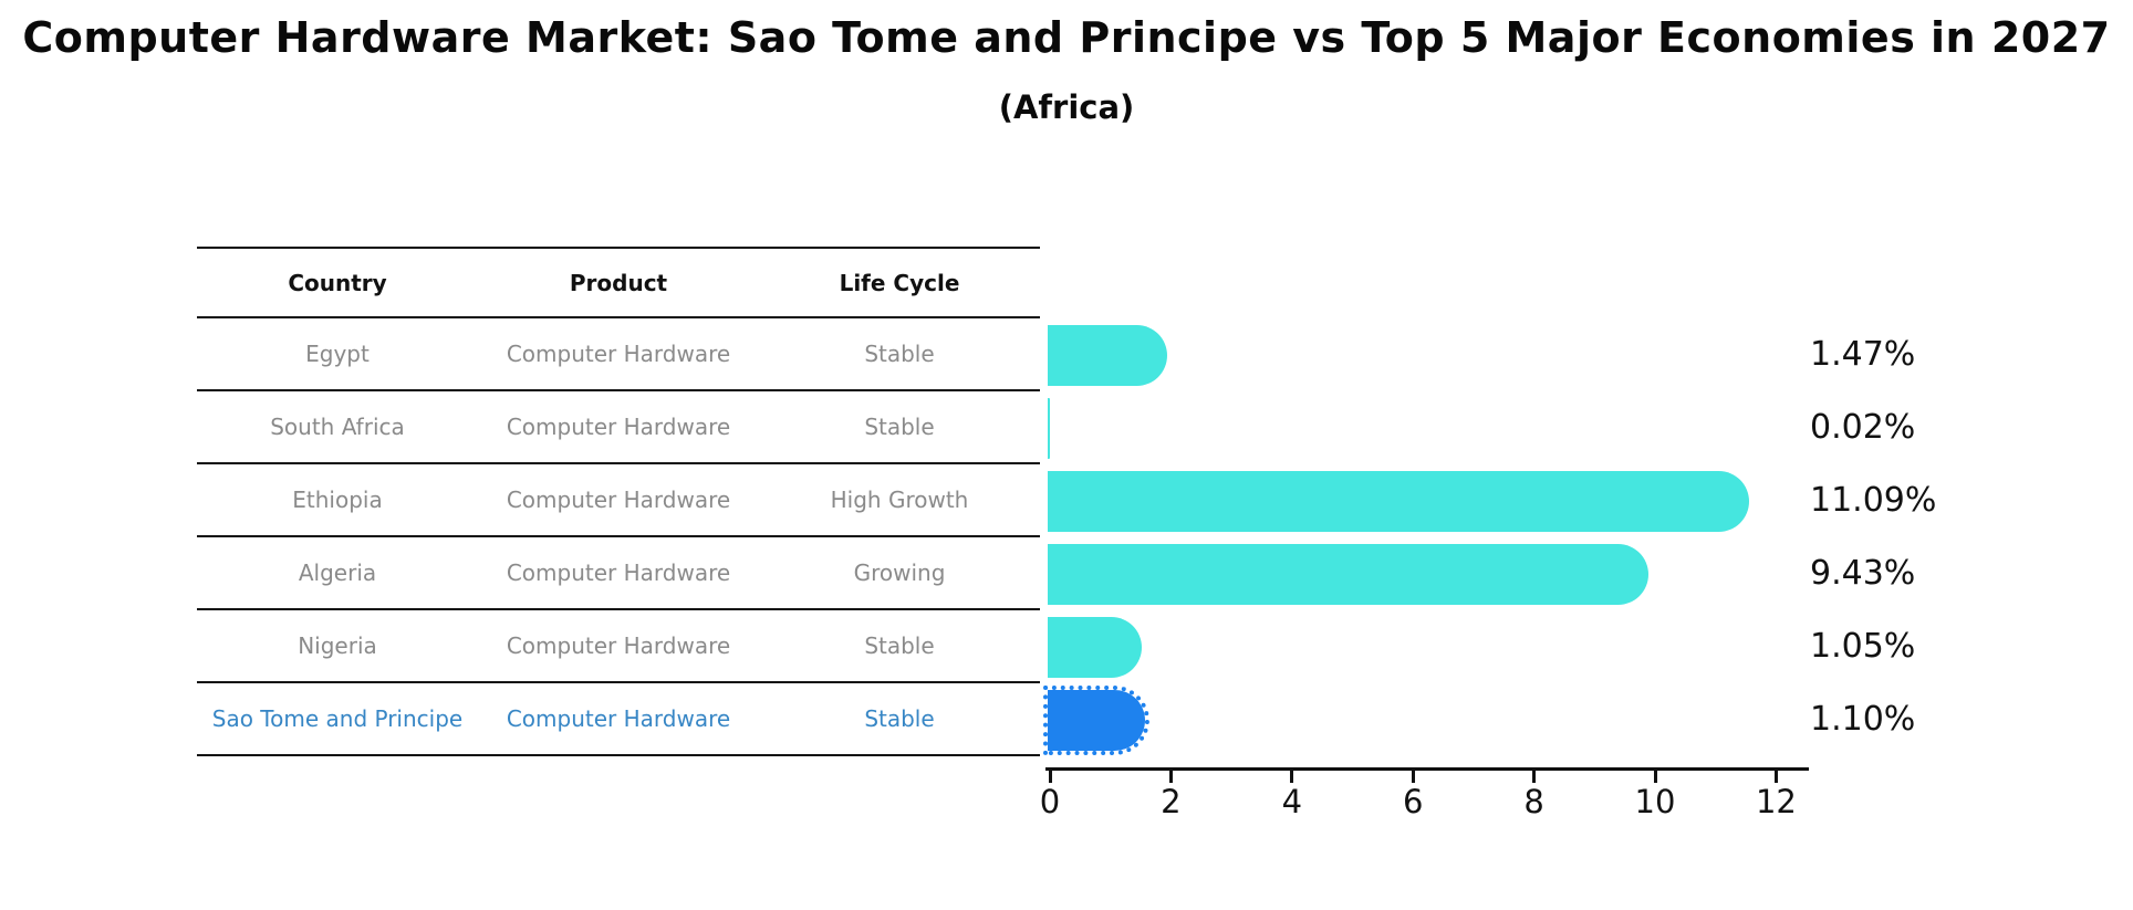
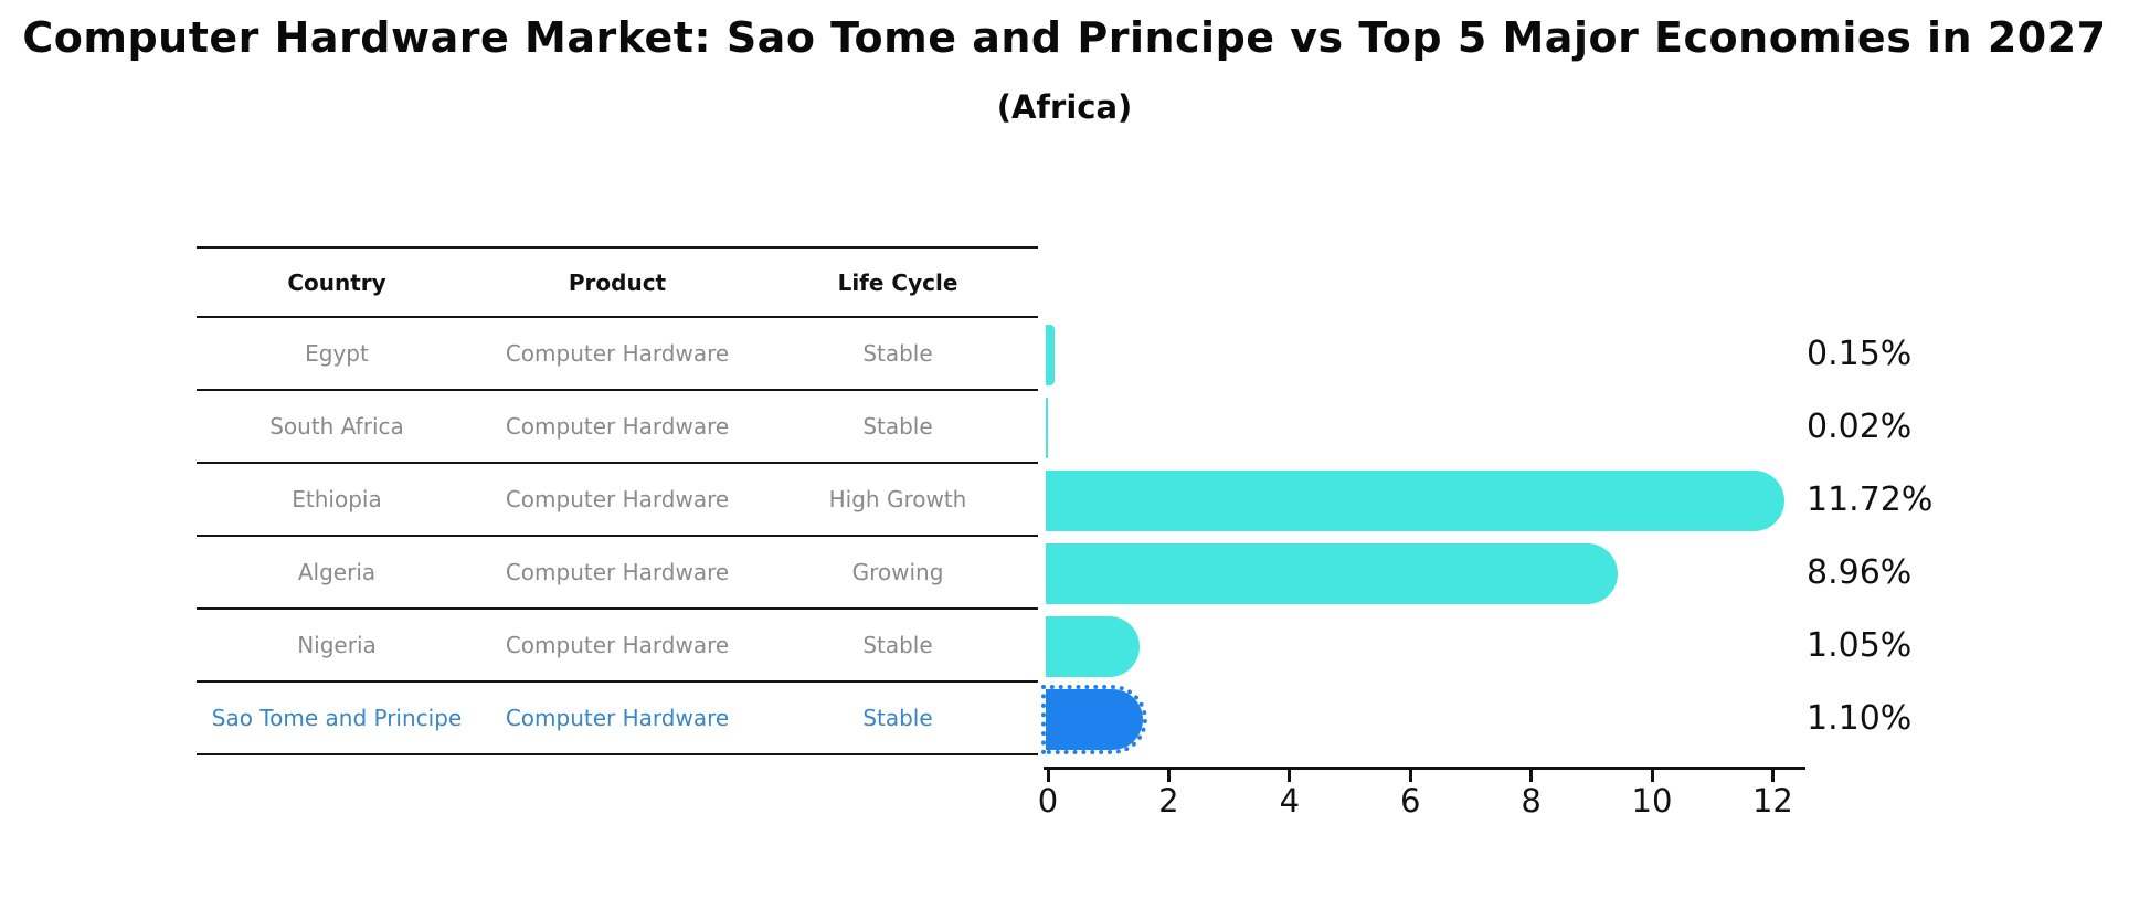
Egypt: 1.47% -> 0.15%
Ethiopia: 11.09% -> 11.72%
Algeria: 9.43% -> 8.96%
